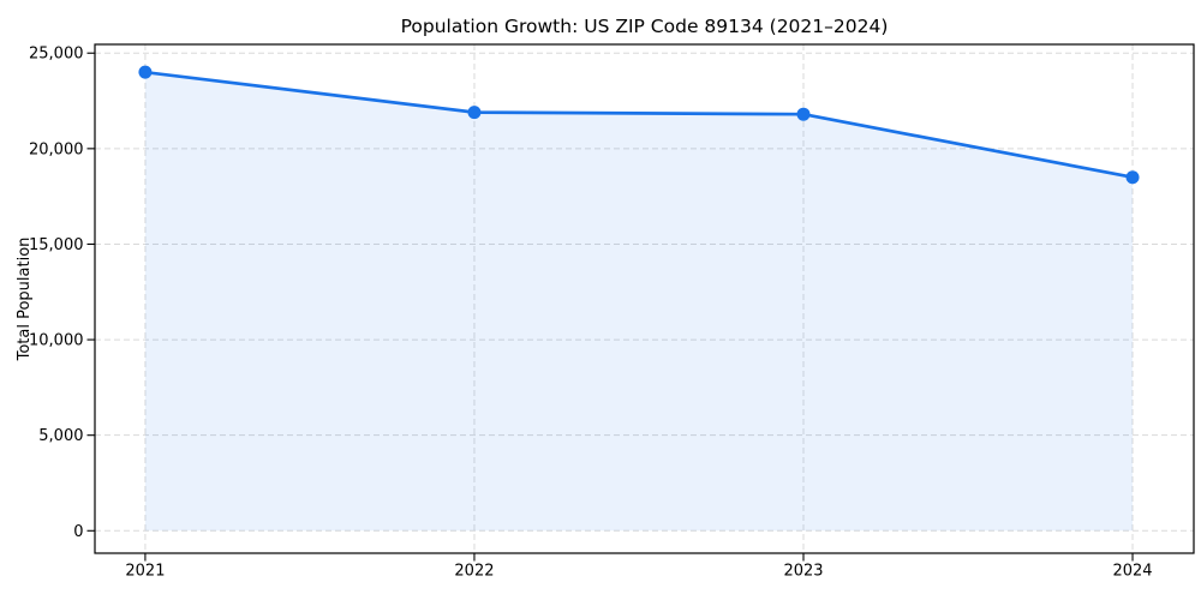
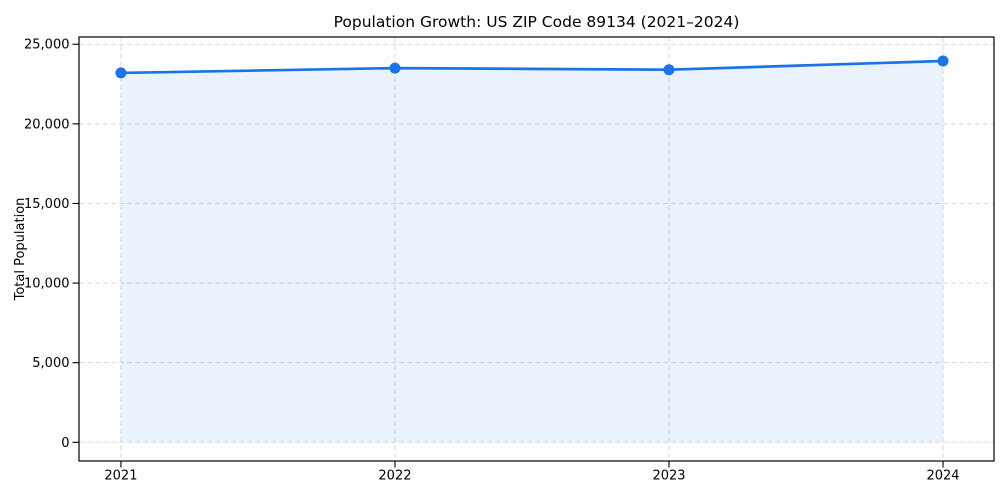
2021: 24000 -> 23200
2022: 21900 -> 23500
2023: 21800 -> 23400
2024: 18500 -> 24000
